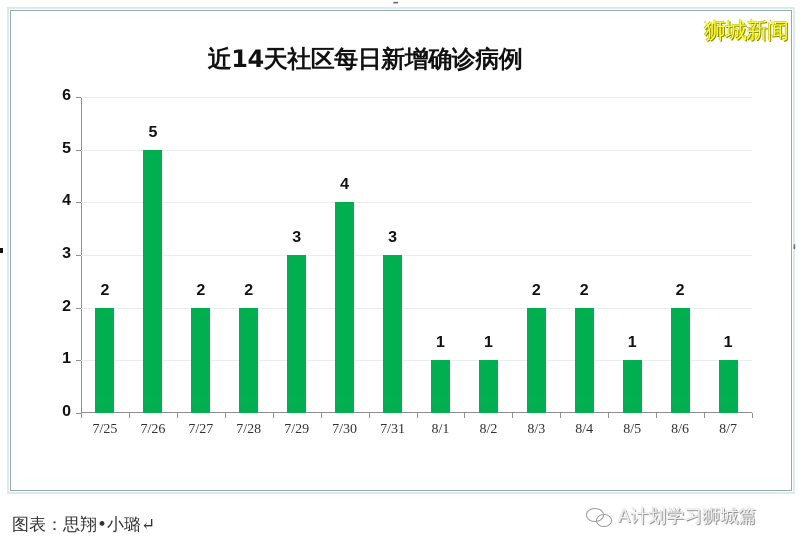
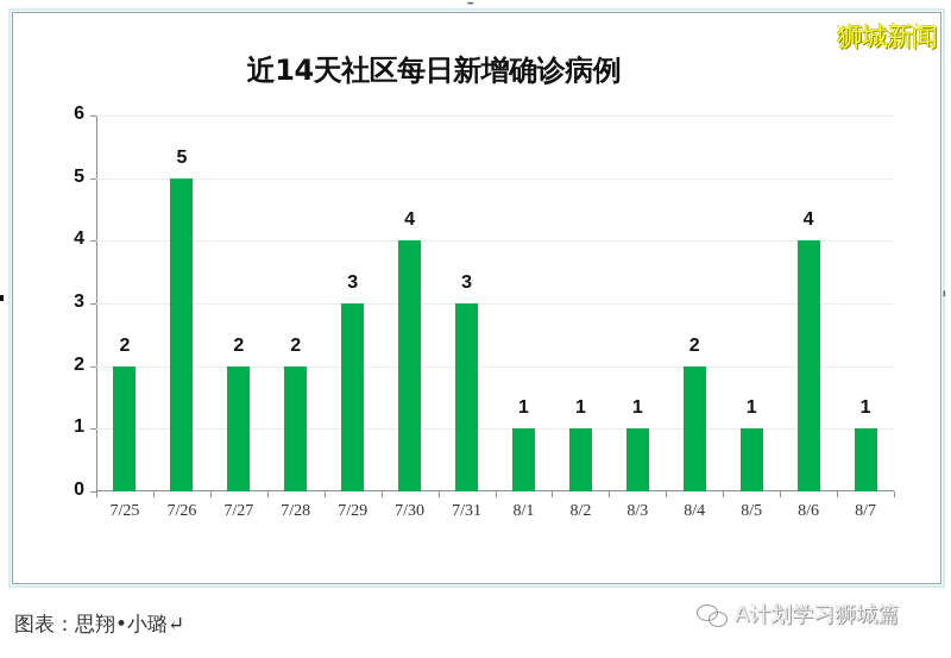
8/3: 2 -> 1
8/6: 2 -> 4
